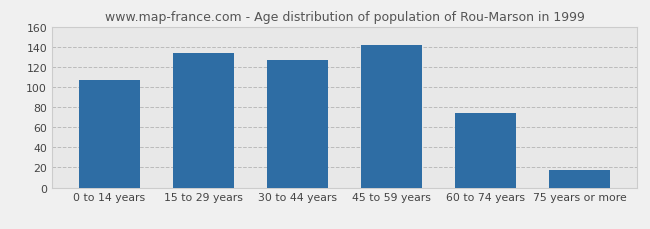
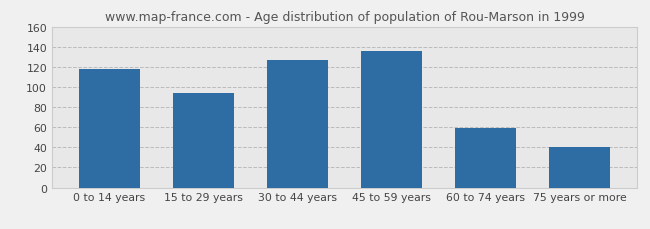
0 to 14 years: 107 -> 118
15 to 29 years: 134 -> 94
45 to 59 years: 142 -> 136
60 to 74 years: 74 -> 59
75 years or more: 17 -> 40
